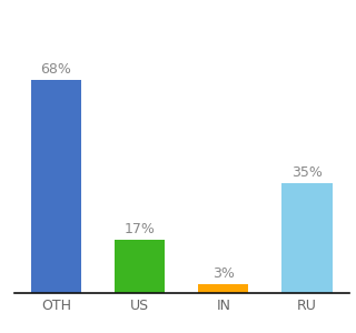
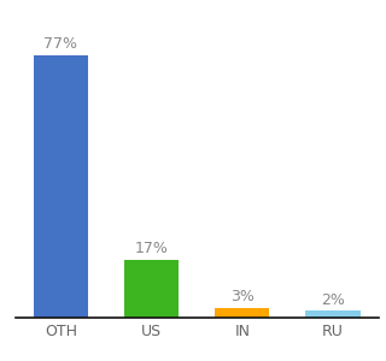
OTH: 68% -> 77%
RU: 35% -> 2%
